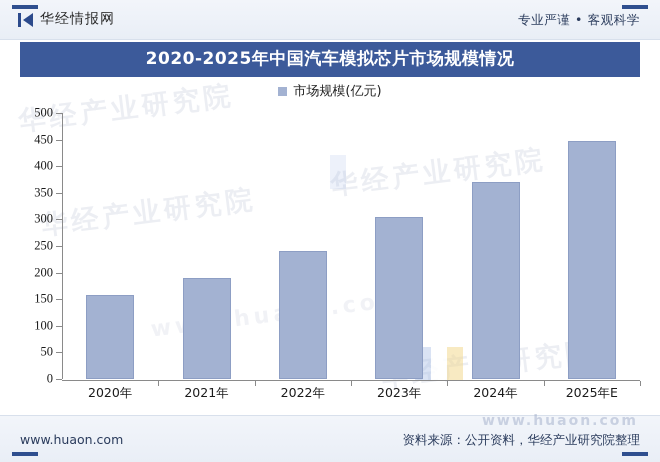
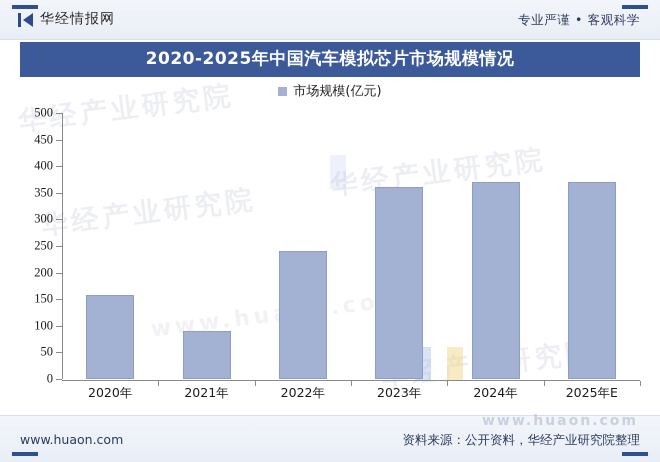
2021年: 190 -> 90
2023年: 300 -> 360
2025年E: 450 -> 370
